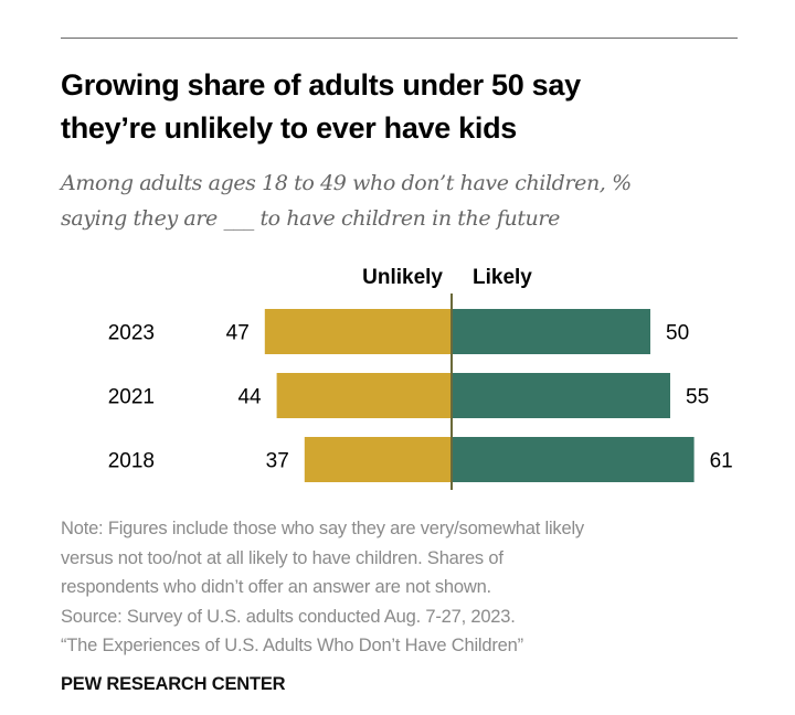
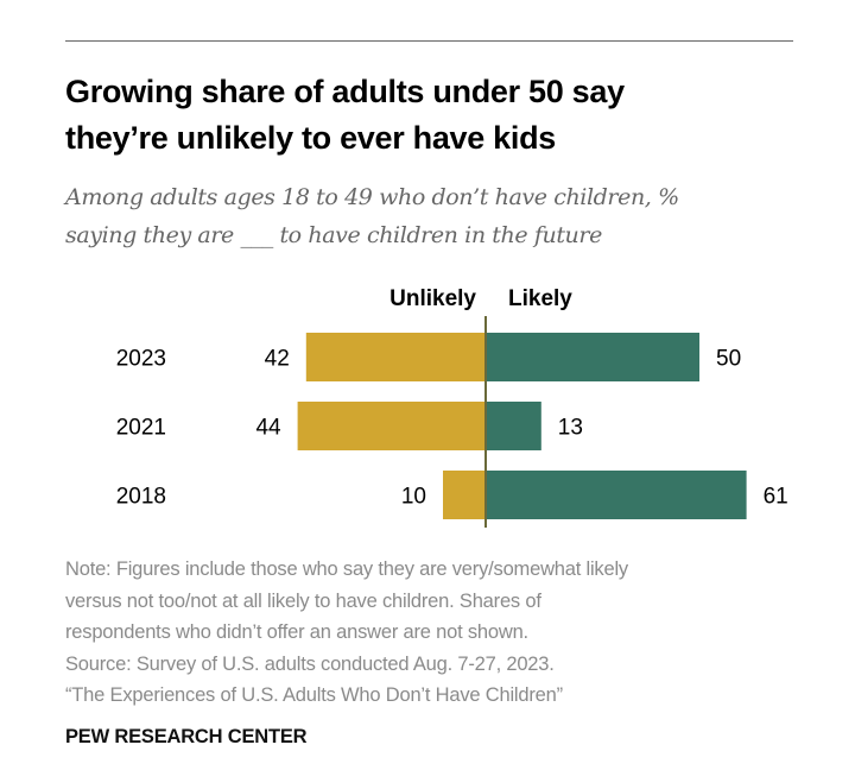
Unlikely/2023: 47 -> 42
Likely/2021: 55 -> 13
Unlikely/2018: 37 -> 10
